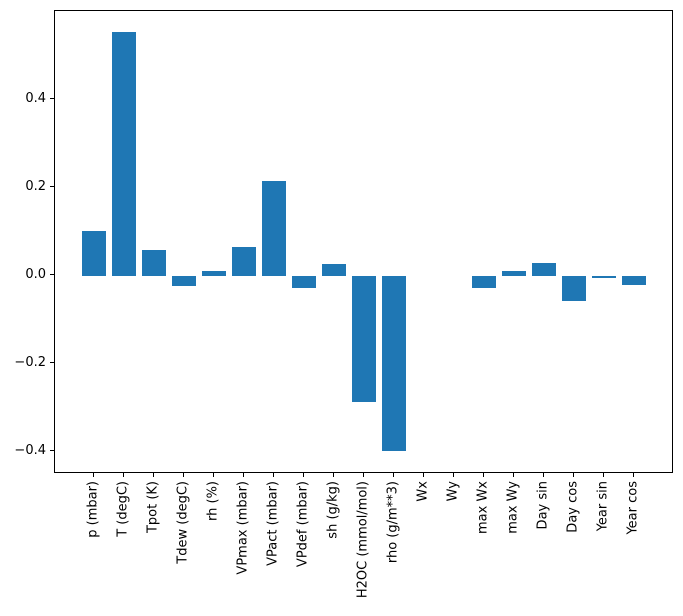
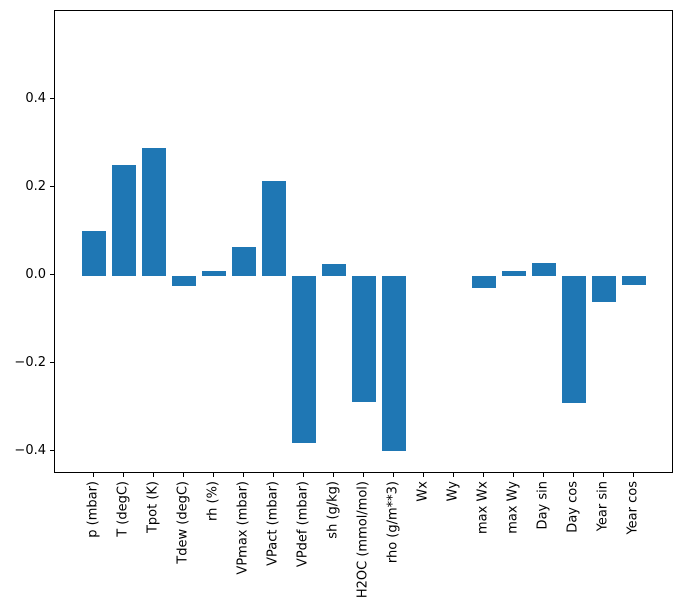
T (degC): 0.55 -> 0.25
Tpot (K): 0.06 -> 0.29
VPdef (mbar): -0.03 -> -0.38
Day cos: -0.06 -> -0.29
Year sin: -0.01 -> -0.06
